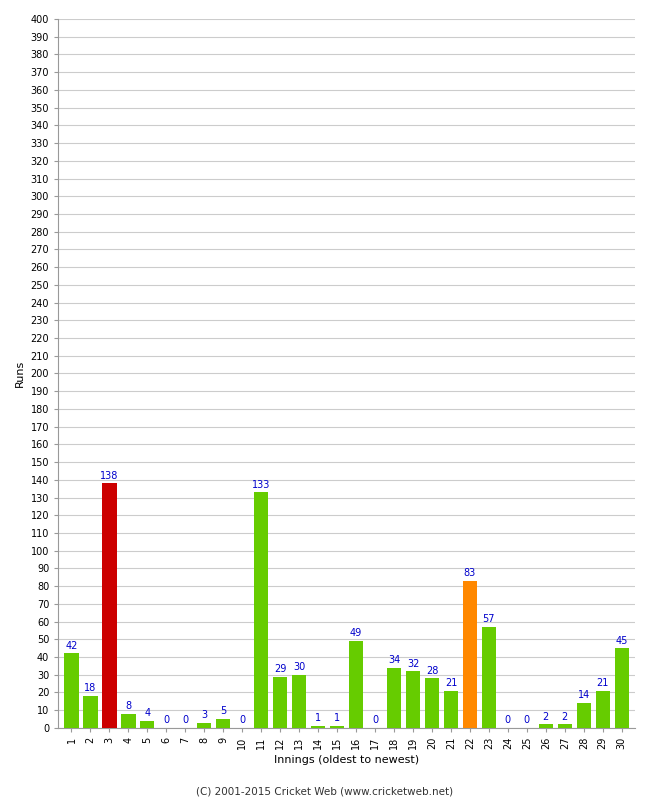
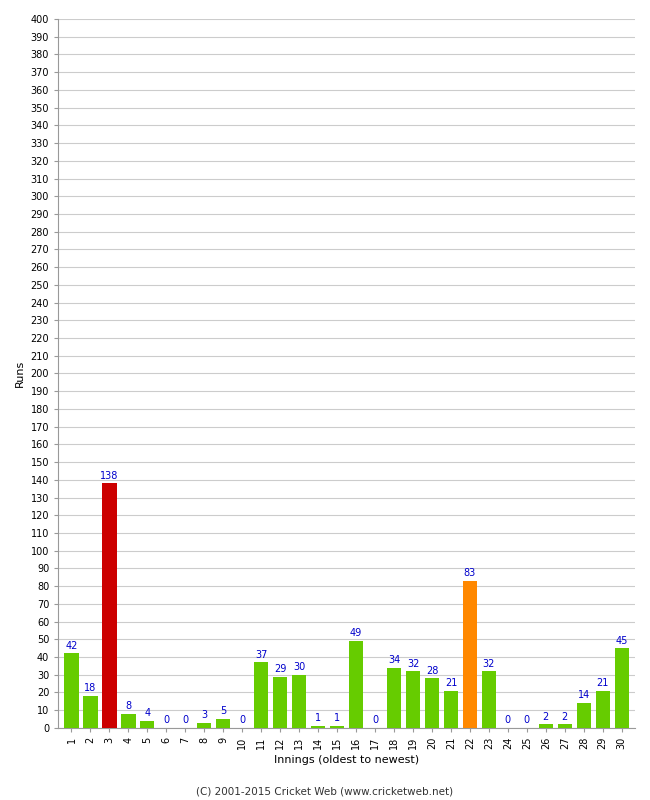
11: 133 -> 37
23: 57 -> 32
